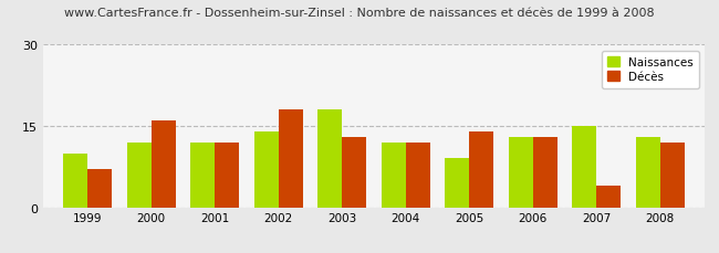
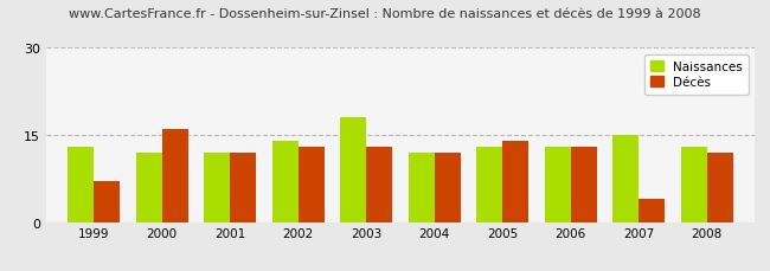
Naissances/1999: 10 -> 13
Décès/2002: 18 -> 13
Naissances/2005: 9 -> 13
